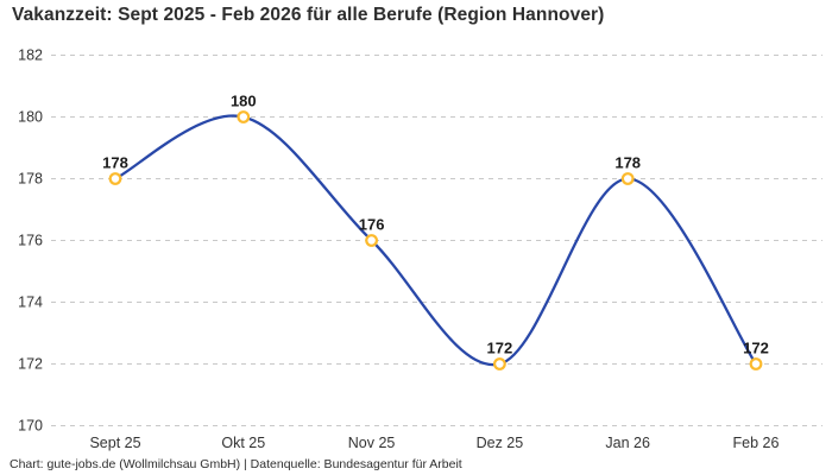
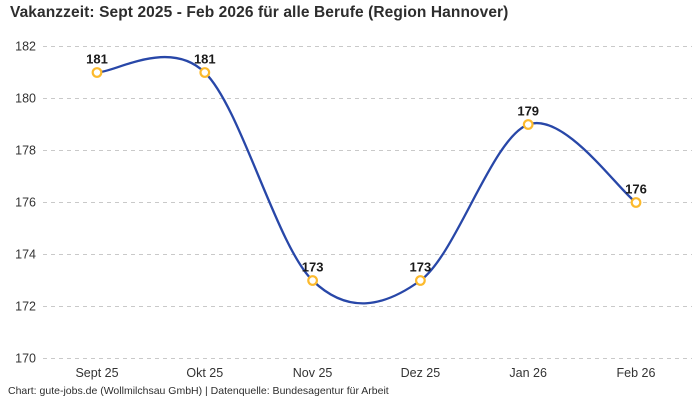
Sept 25: 178 -> 181
Okt 25: 180 -> 181
Nov 25: 176 -> 173
Dez 25: 172 -> 173
Jan 26: 178 -> 179
Feb 26: 172 -> 176
